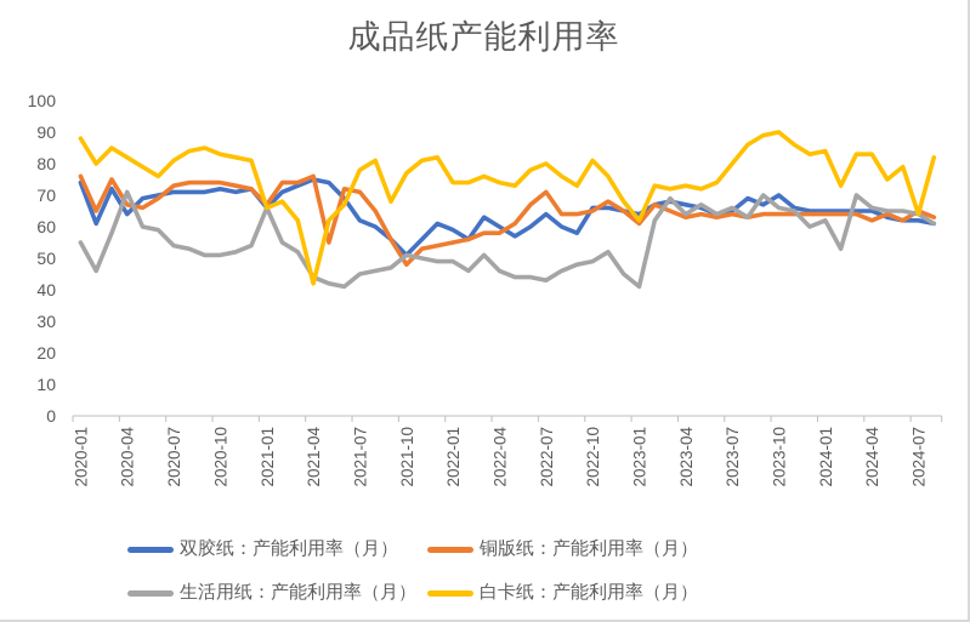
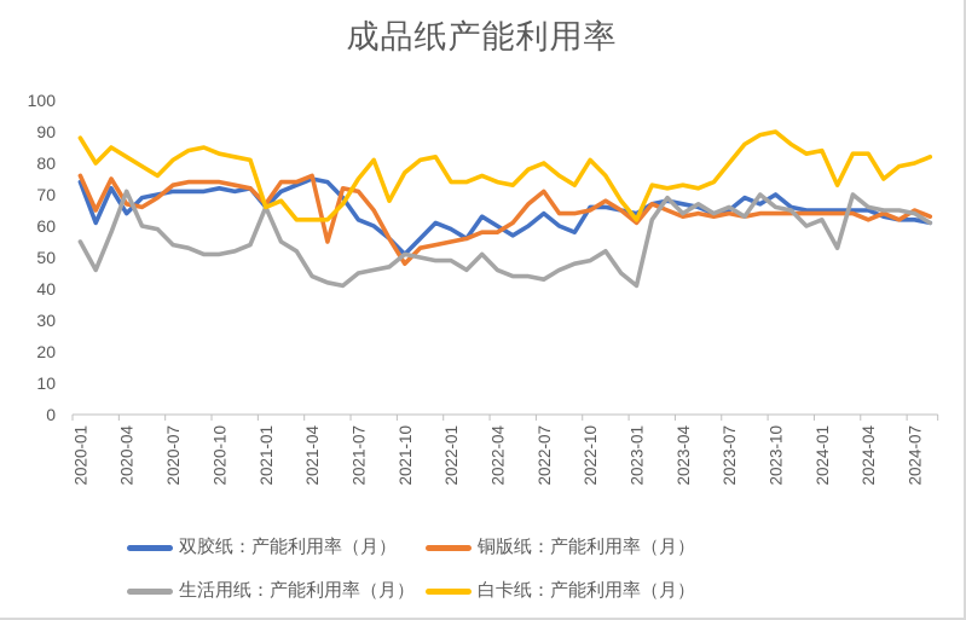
白卡纸：产能利用率（月）/2021-04: 42 -> 62
白卡纸：产能利用率（月）/2021-07: 78 -> 75
白卡纸：产能利用率（月）/2024-07: 64 -> 80
